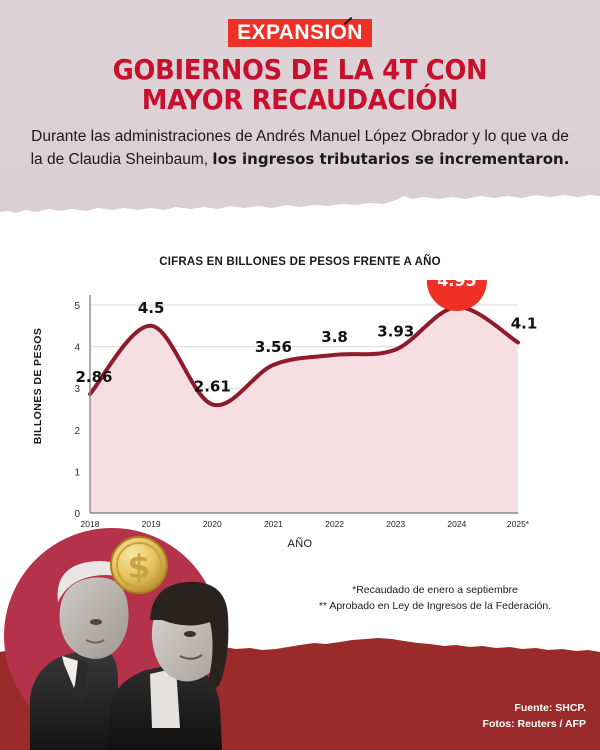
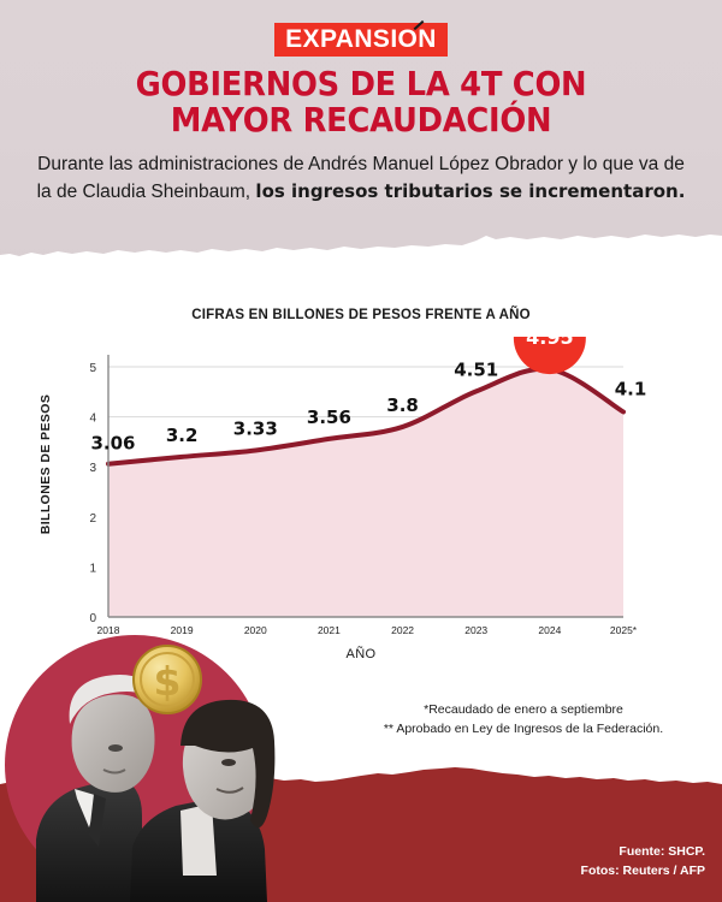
2018: 2.86 -> 3.06
2019: 4.5 -> 3.2
2020: 2.61 -> 3.33
2023: 3.93 -> 4.51
